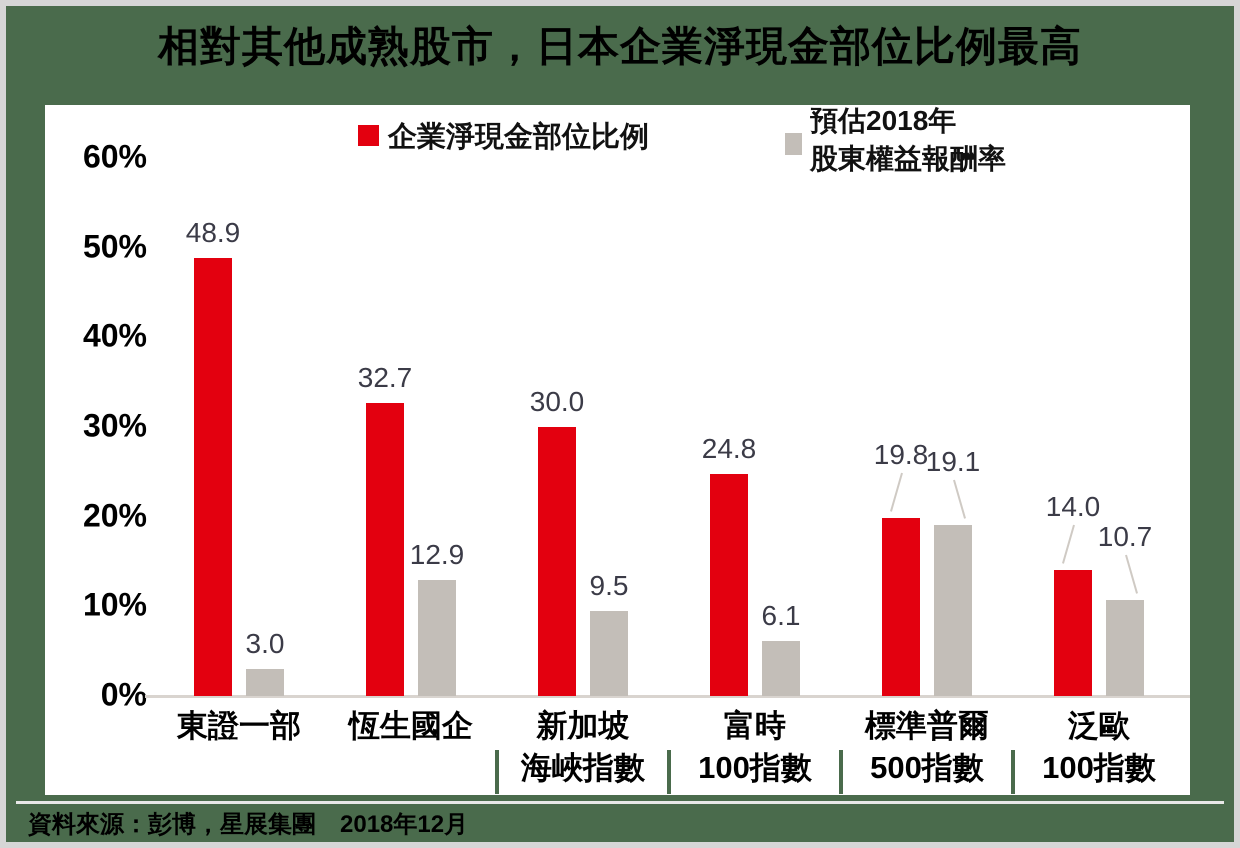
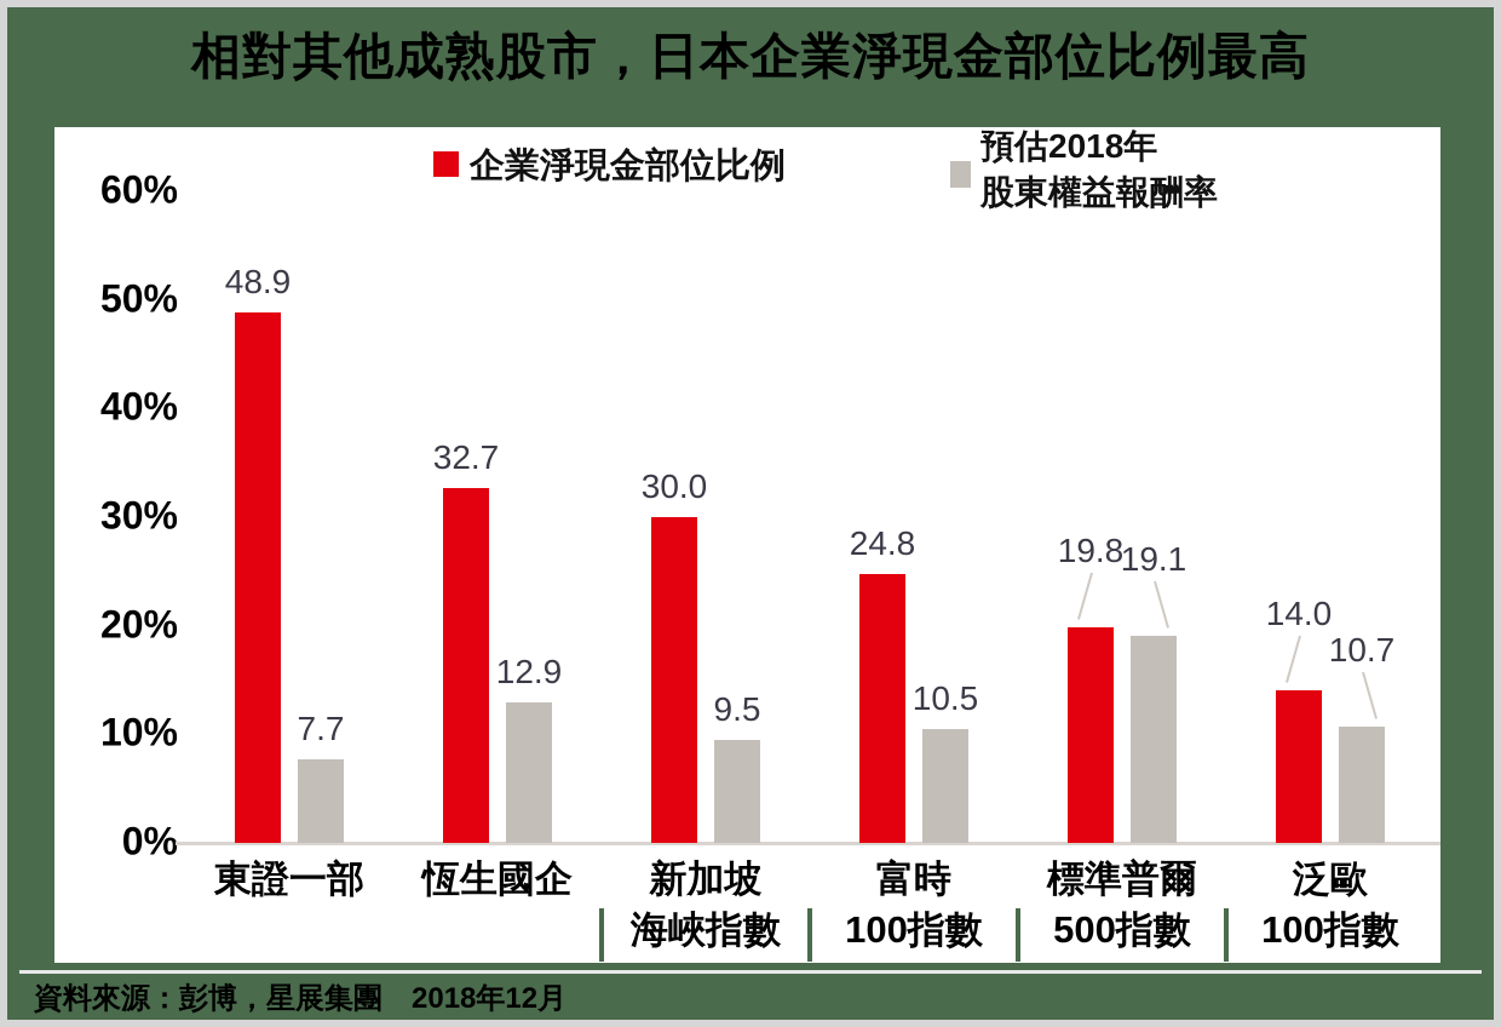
預估2018年股東權益報酬率/東證一部: 3.0 -> 7.7
預估2018年股東權益報酬率/富時 100指數: 6.1 -> 10.5
